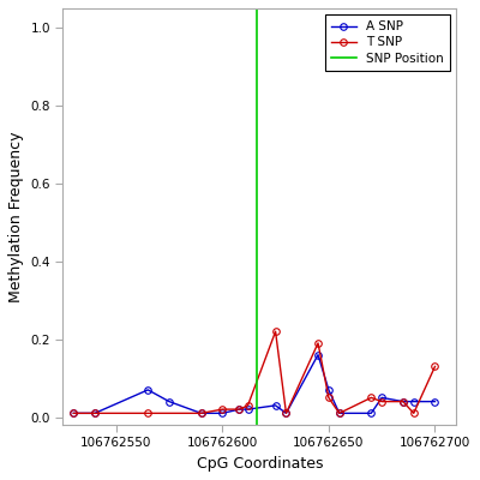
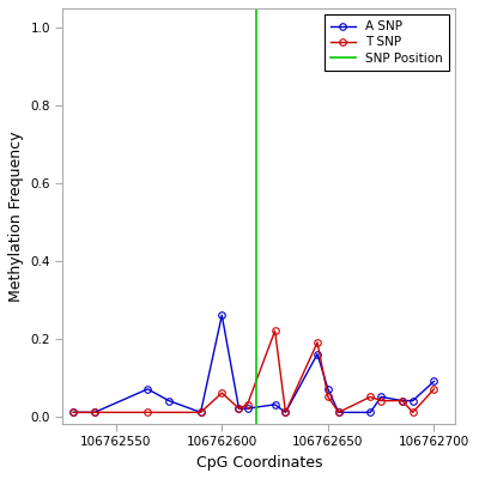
A SNP/106762600: 0.01 -> 0.26
T SNP/106762600: 0.02 -> 0.06
A SNP/106762700: 0.04 -> 0.09
T SNP/106762700: 0.13 -> 0.07
